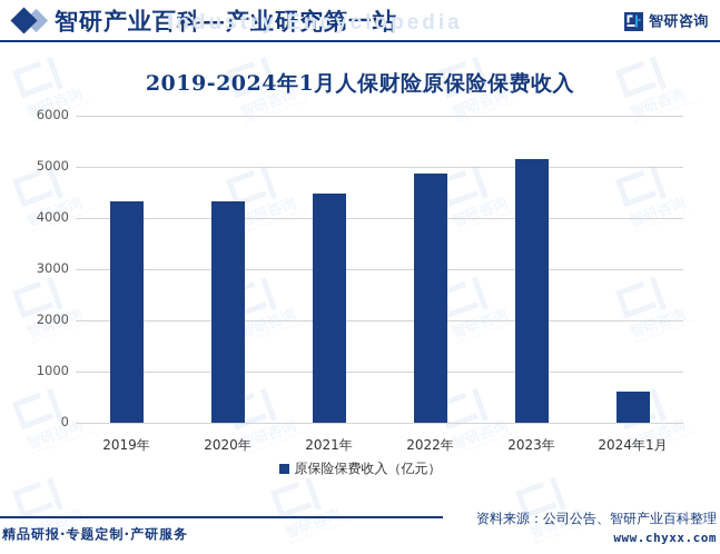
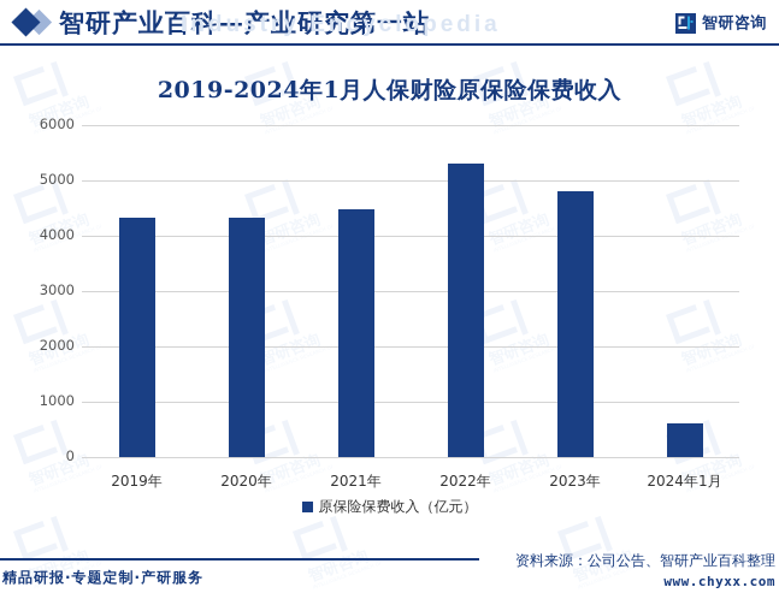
2022年: 4900 -> 5300
2023年: 5200 -> 4800
